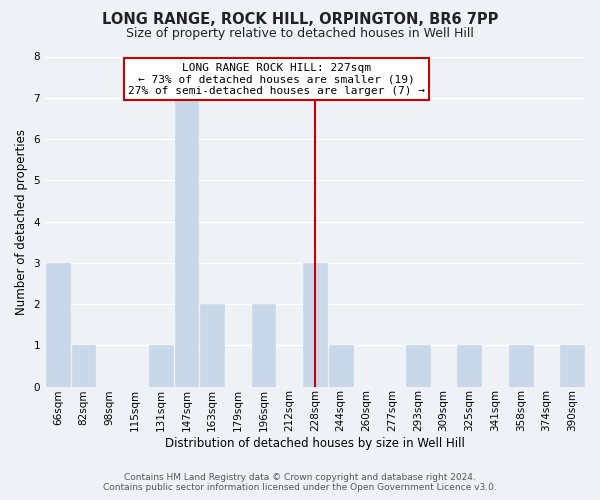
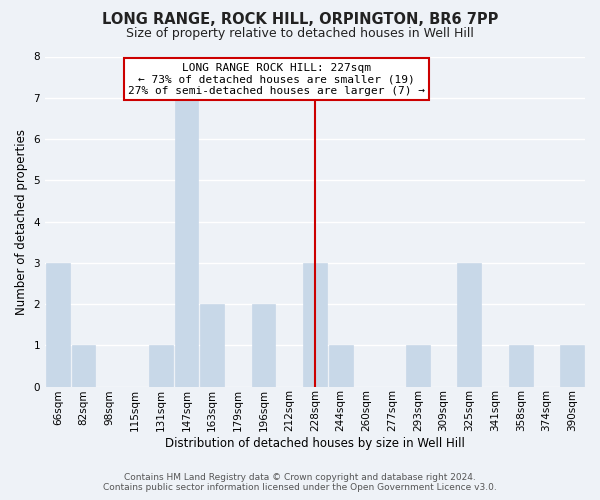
325sqm: 1 -> 3
